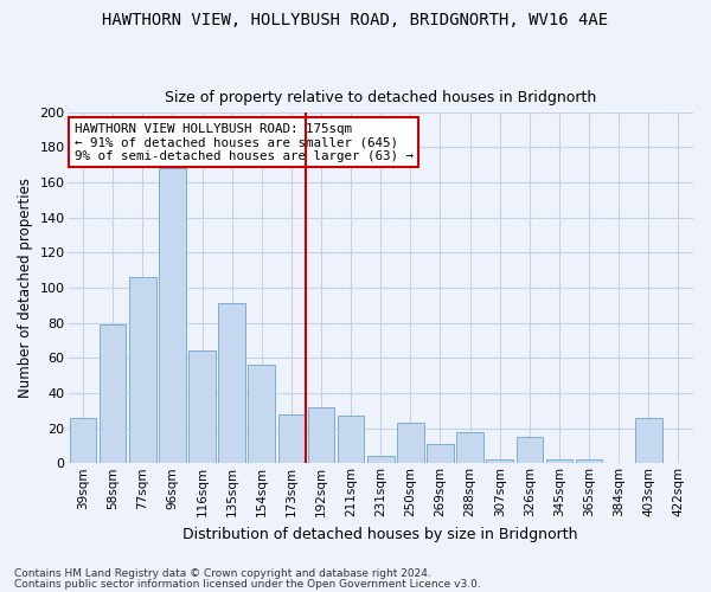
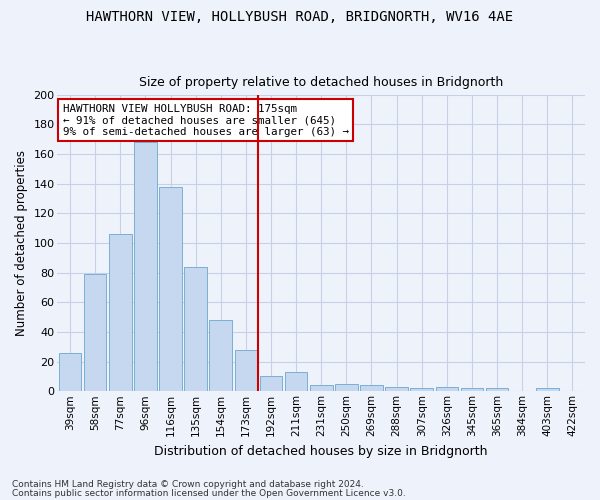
116sqm: 64 -> 138
135sqm: 91 -> 84
154sqm: 56 -> 48
192sqm: 32 -> 10
211sqm: 27 -> 13
250sqm: 23 -> 5
269sqm: 11 -> 4
288sqm: 18 -> 3
326sqm: 15 -> 3
403sqm: 26 -> 2
